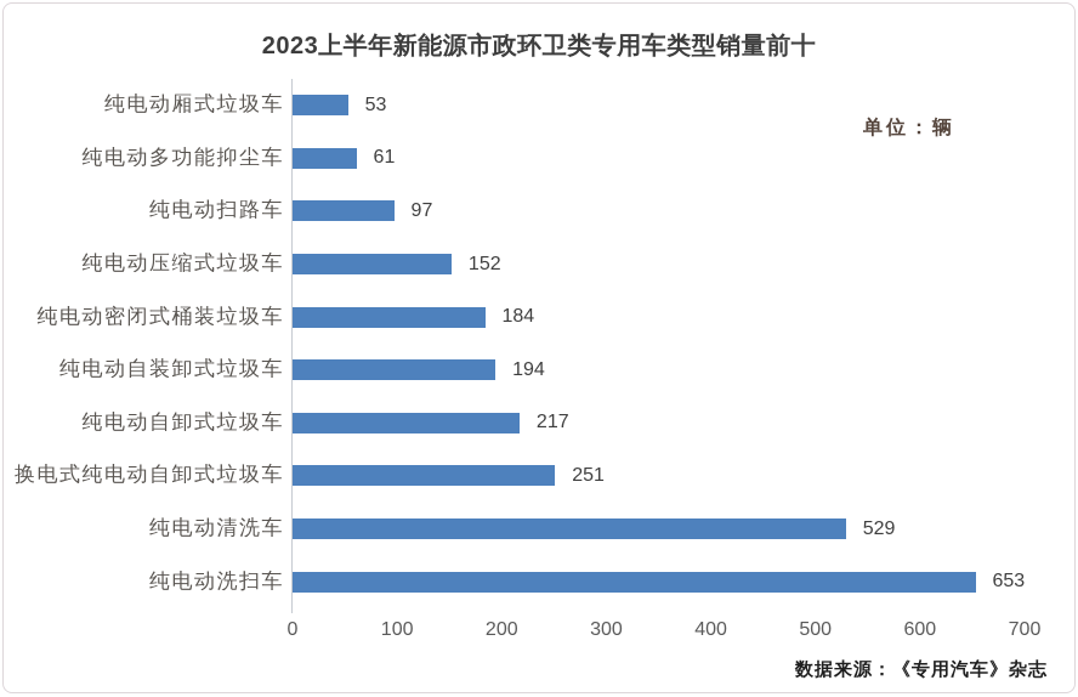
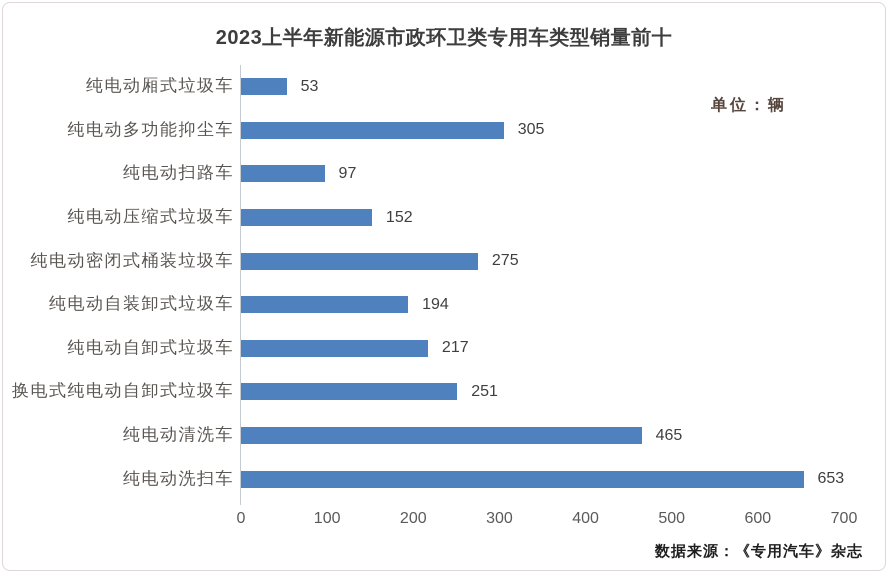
纯电动多功能抑尘车: 61 -> 305
纯电动密闭式桶装垃圾车: 184 -> 275
纯电动清洗车: 529 -> 465
